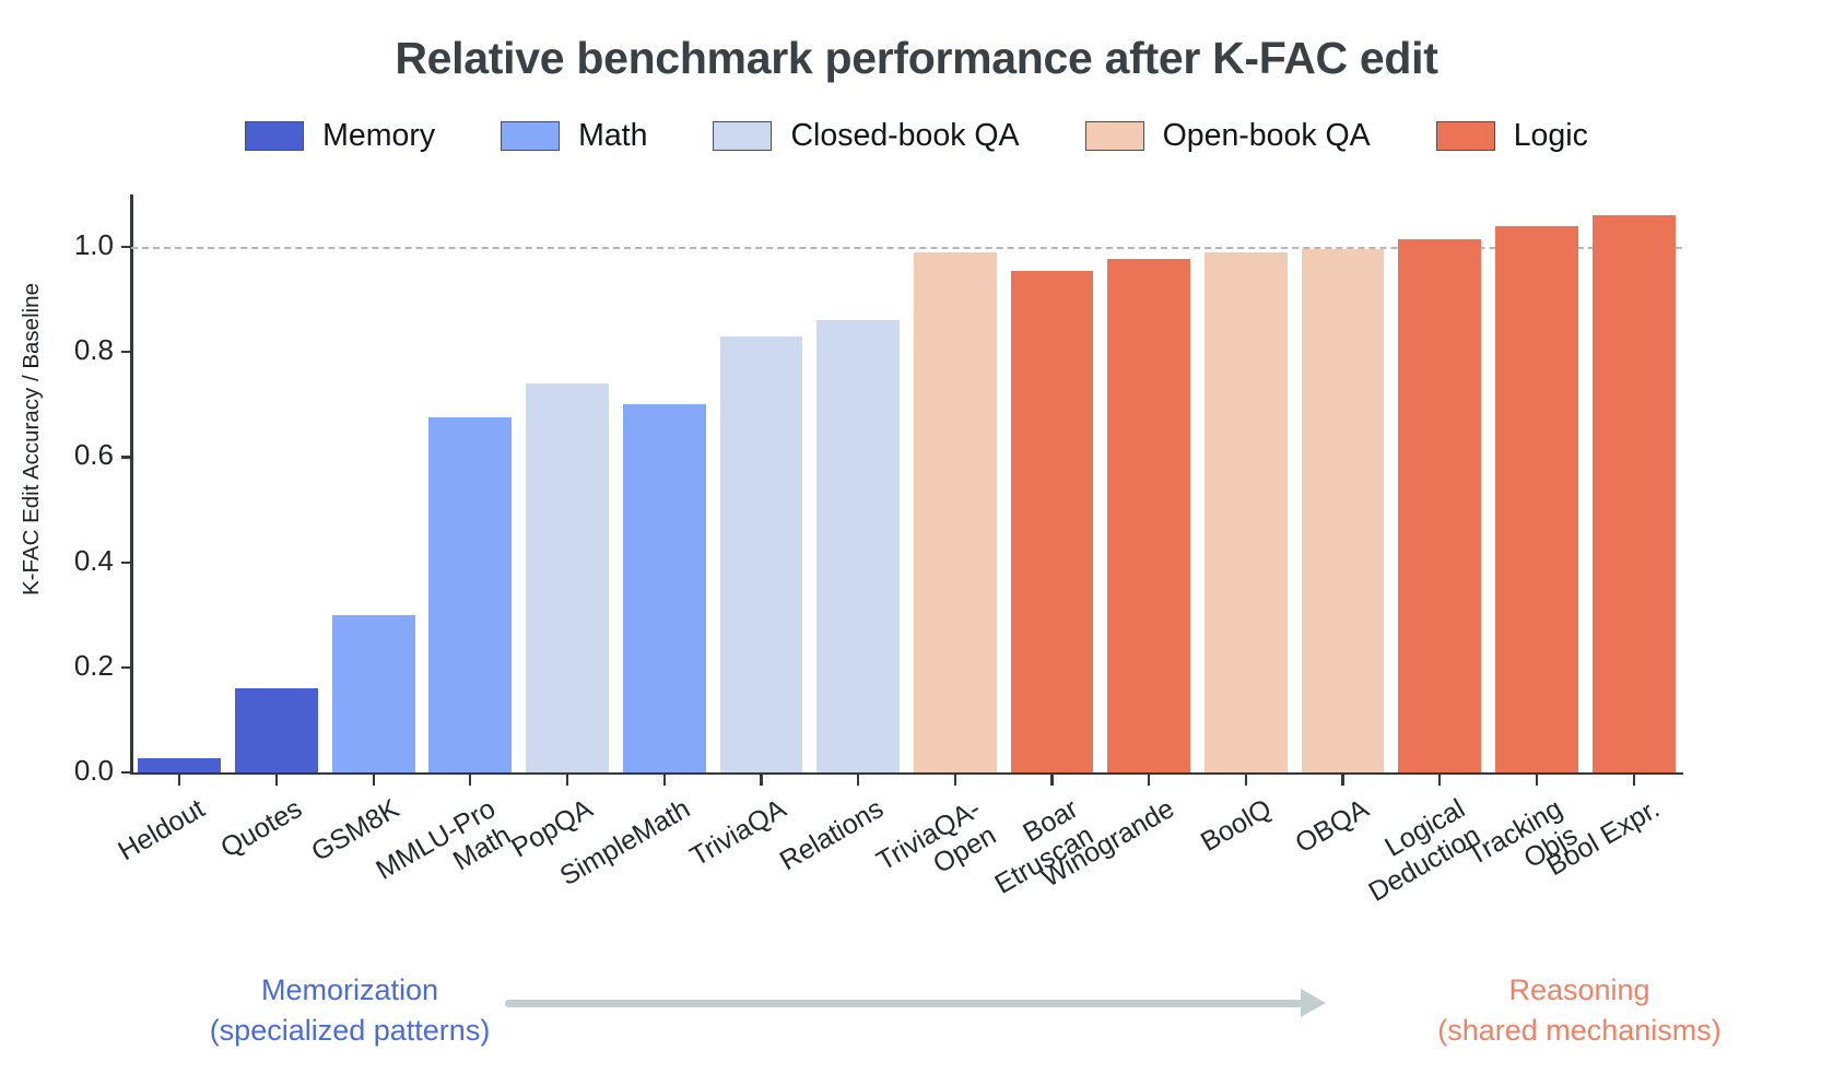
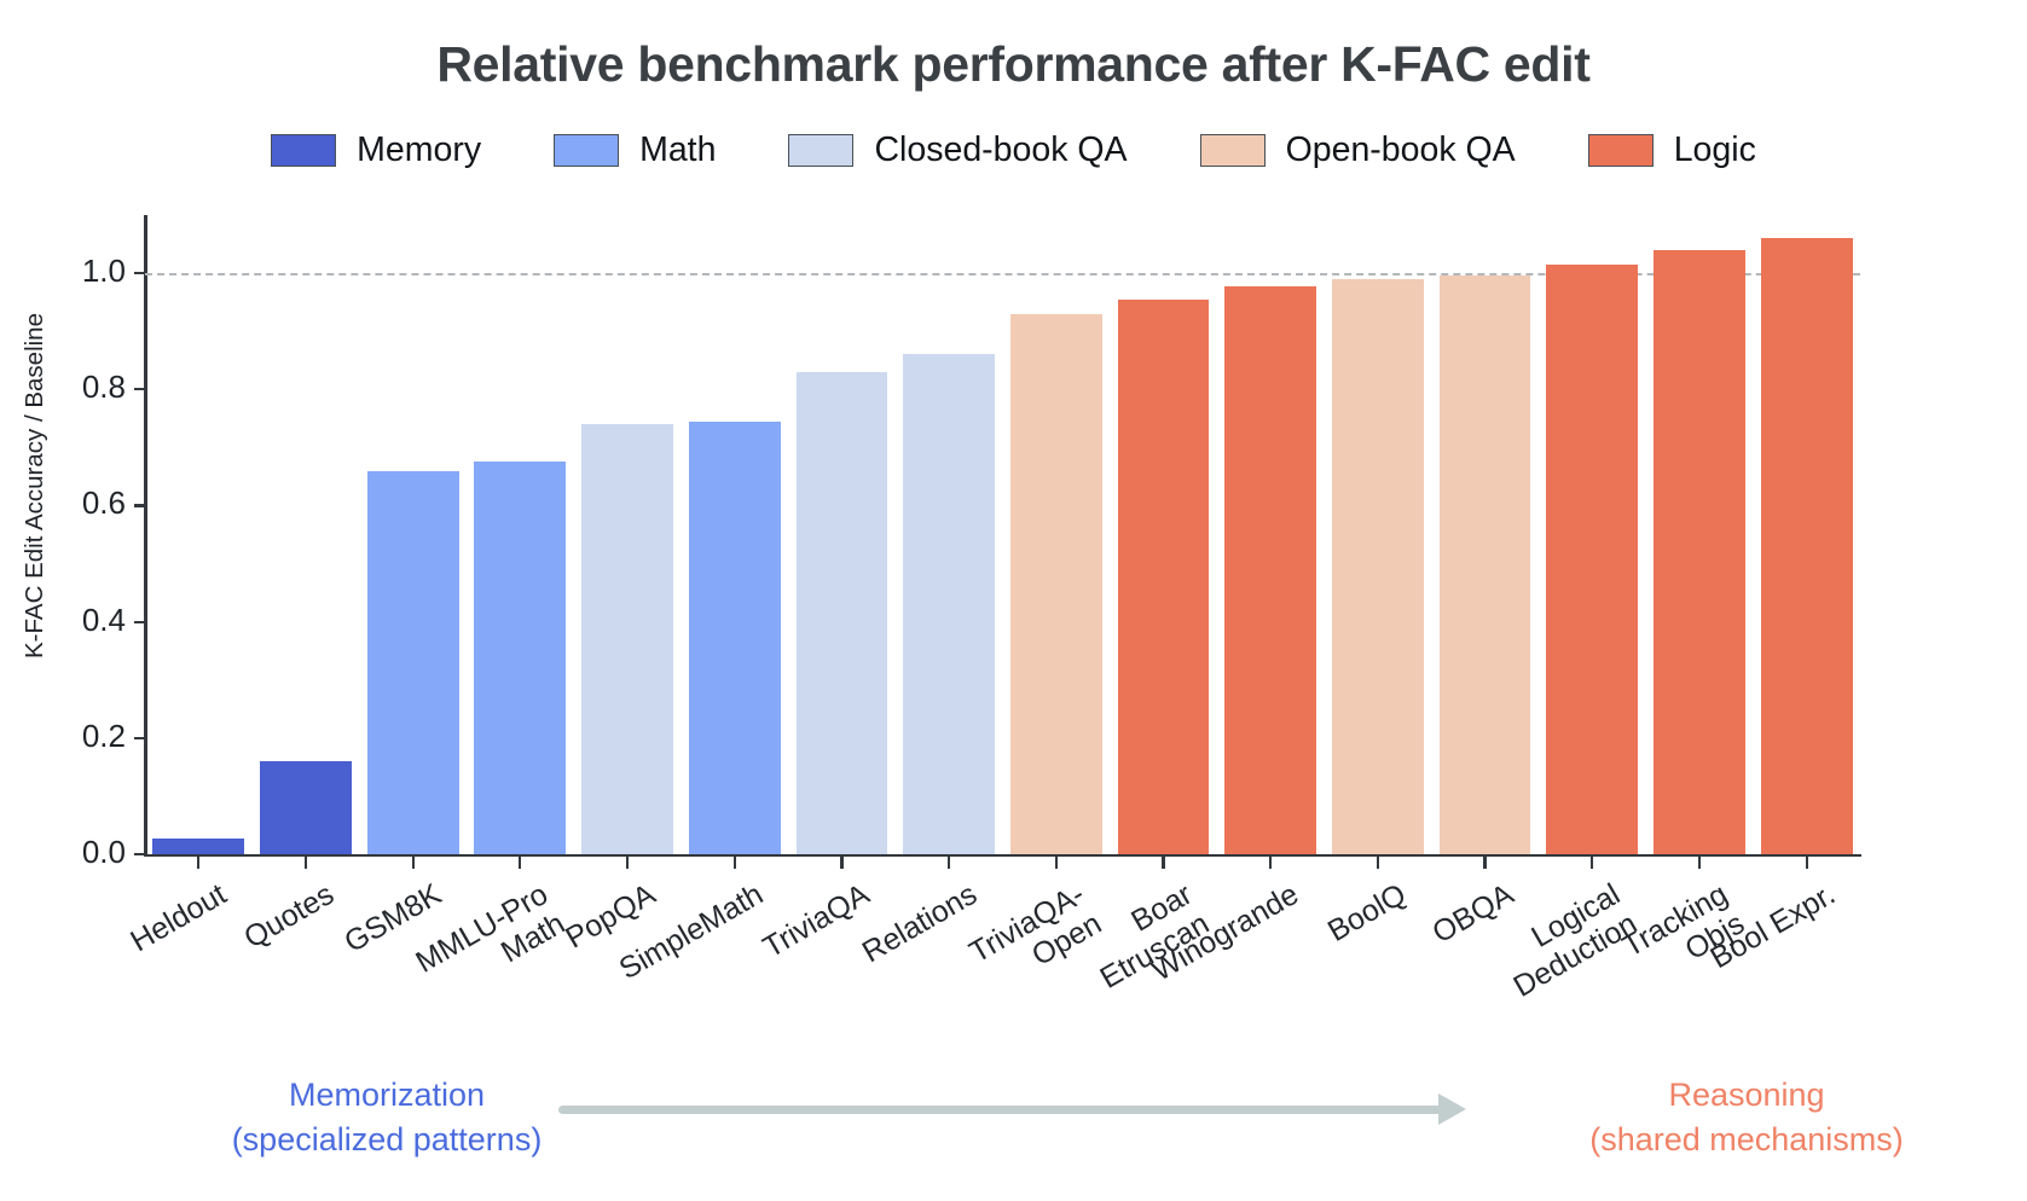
GSM8K: 0.30 -> 0.66
SimpleMath: 0.70 -> 0.74
TriviaQA- Open: 0.99 -> 0.93
